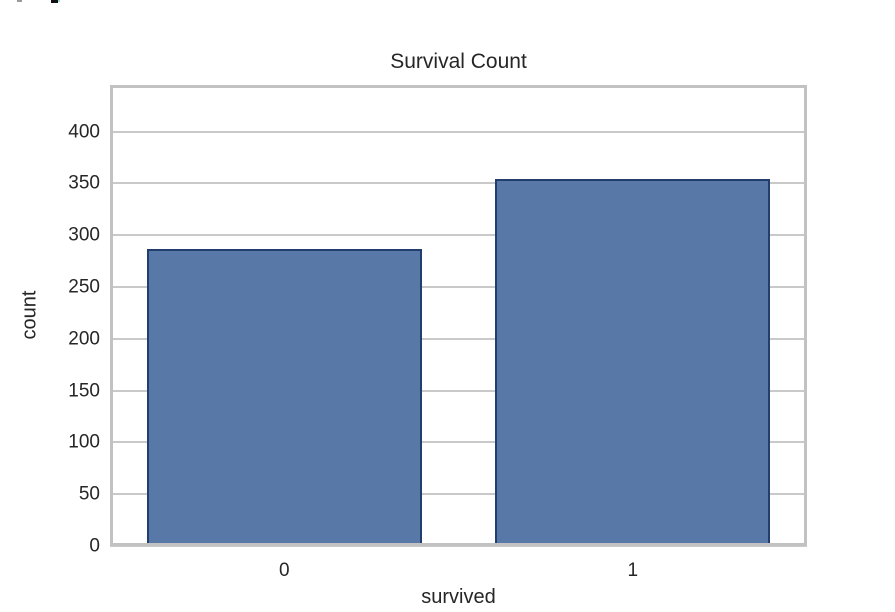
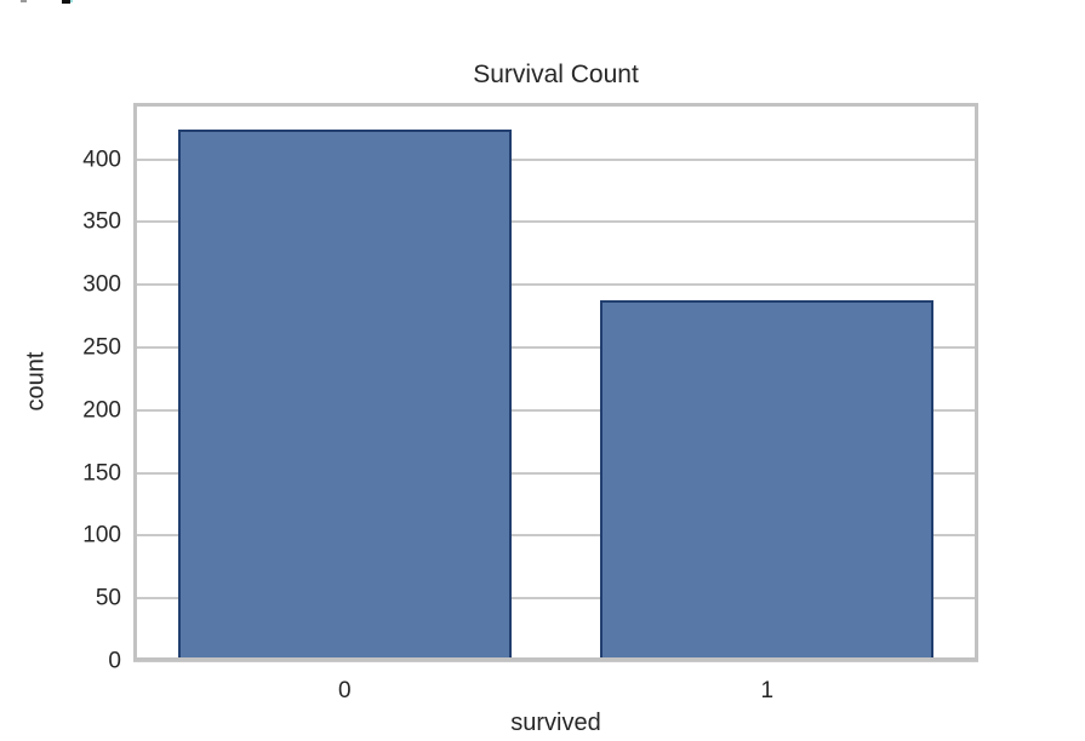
0: 287 -> 424
1: 354 -> 288
